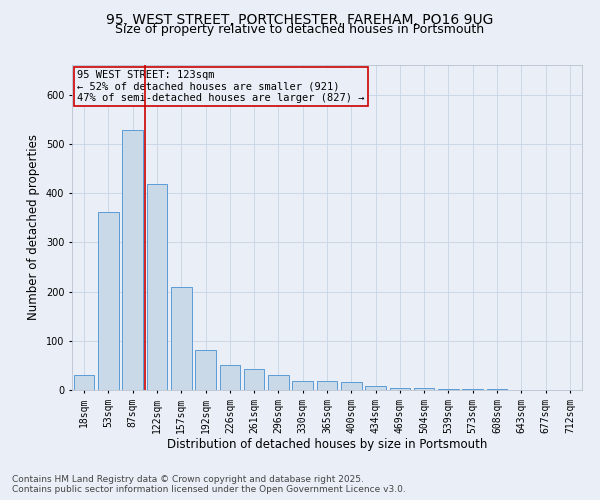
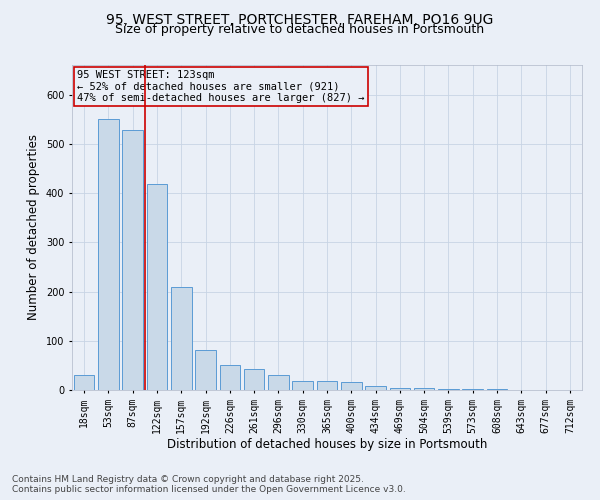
53sqm: 362 -> 550
